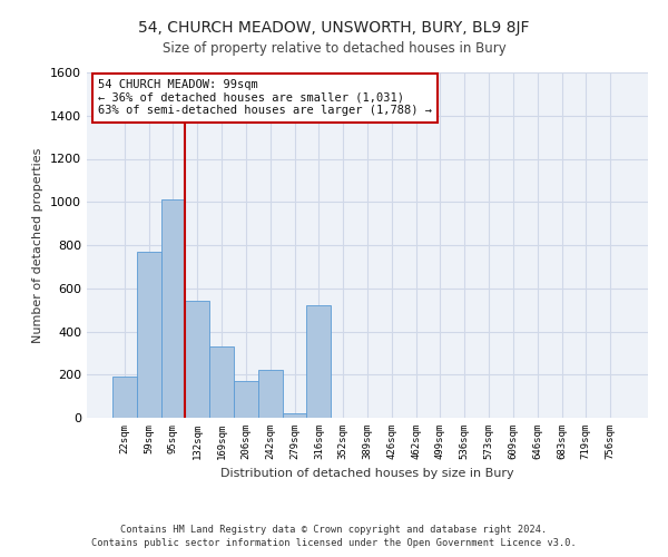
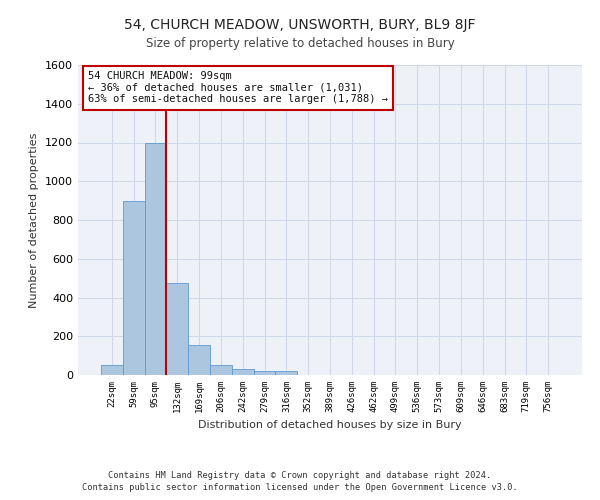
22sqm: 190 -> 50
59sqm: 770 -> 900
95sqm: 1010 -> 1200
132sqm: 540 -> 480
169sqm: 330 -> 160
206sqm: 170 -> 50
242sqm: 220 -> 30
316sqm: 520 -> 20
